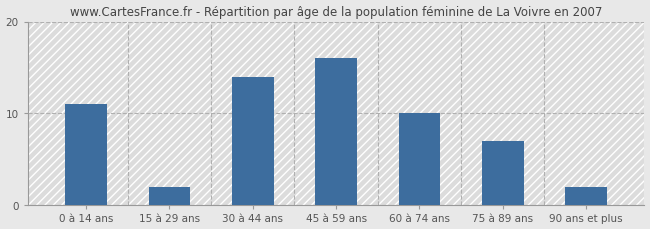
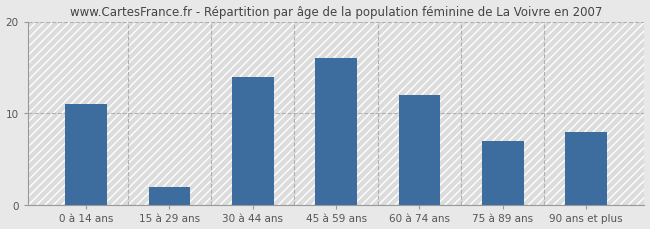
60 à 74 ans: 10 -> 12
90 ans et plus: 2 -> 8
